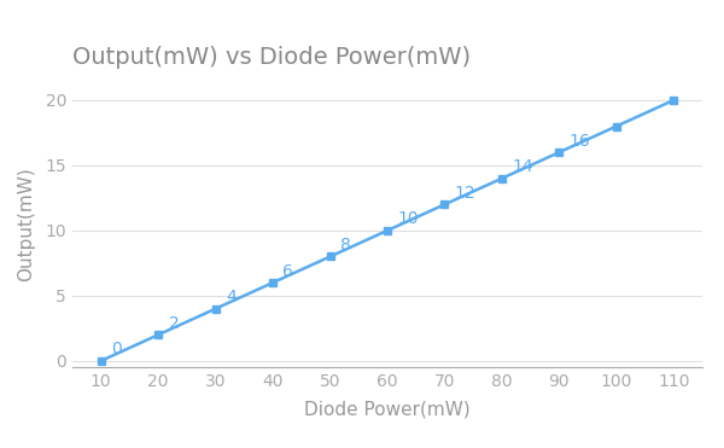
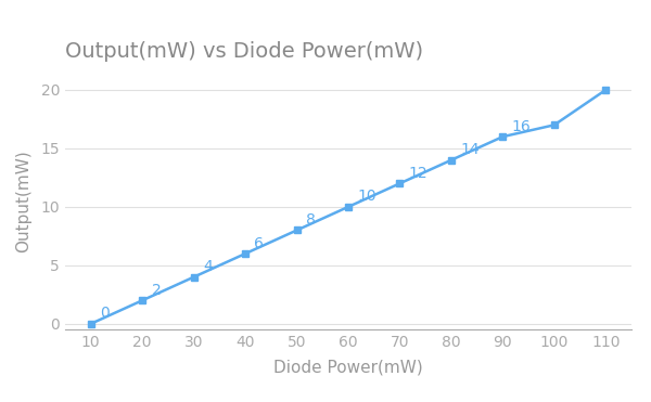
100: 18 -> 17
